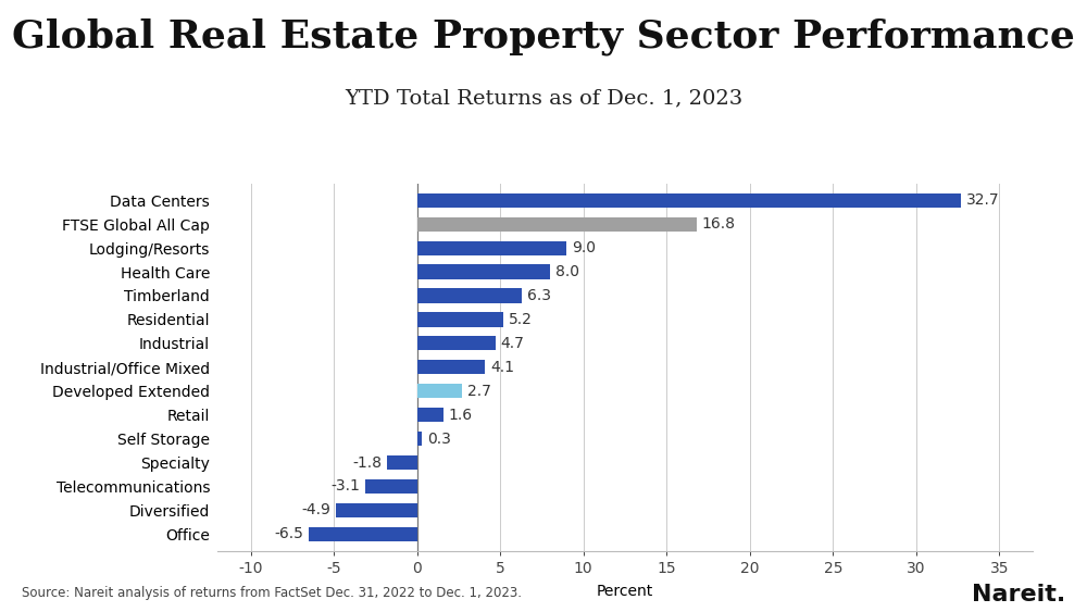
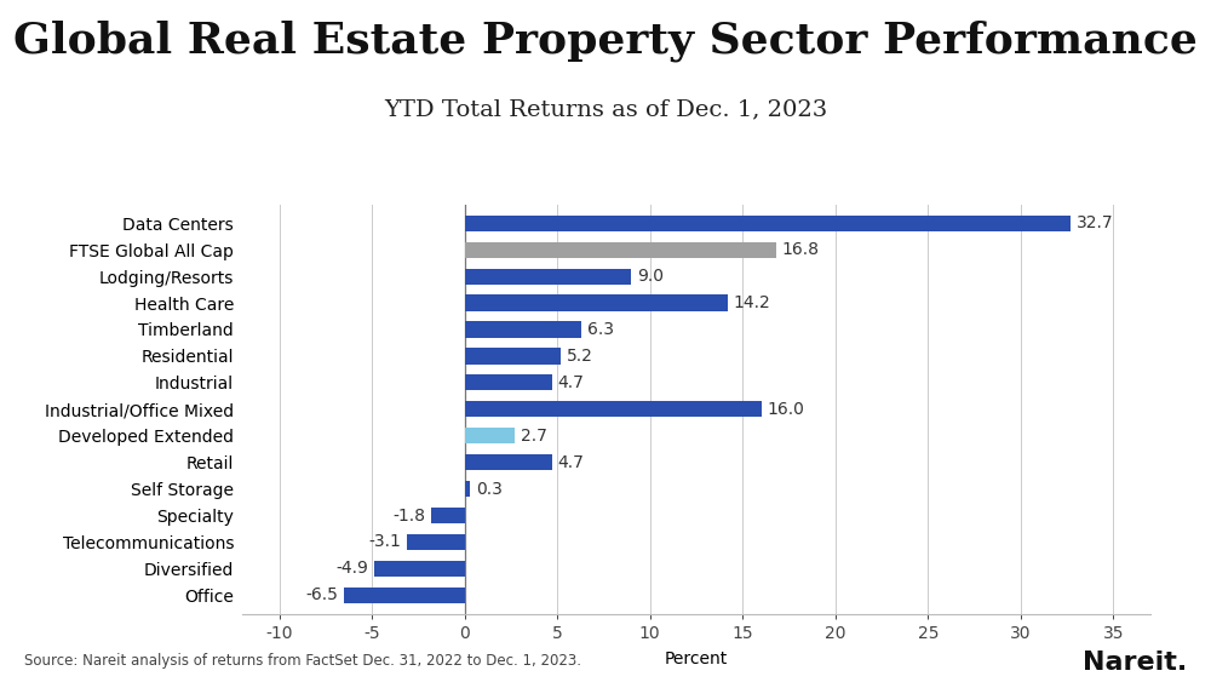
Health Care: 8.0 -> 14.2
Industrial/Office Mixed: 4.1 -> 16.0
Retail: 1.6 -> 4.7
